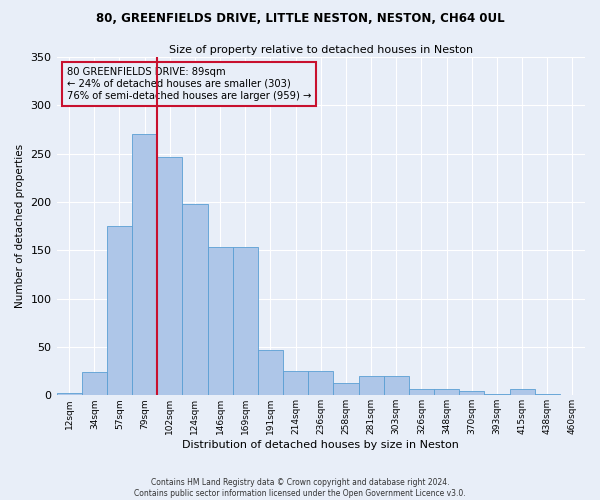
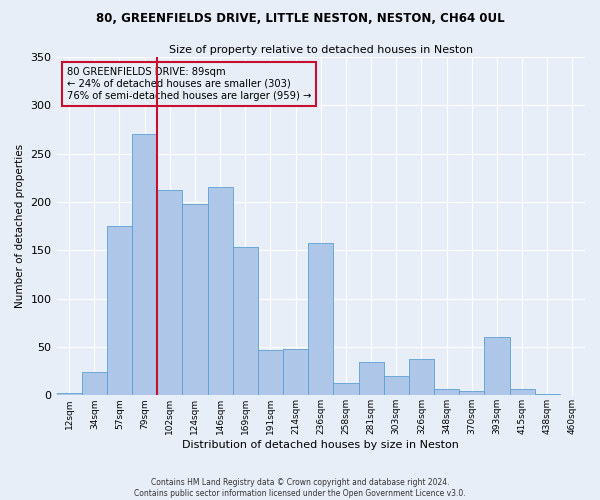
102sqm: 247 -> 212
146sqm: 154 -> 216
214sqm: 25 -> 48
236sqm: 25 -> 158
281sqm: 20 -> 34
326sqm: 6 -> 38
393sqm: 1 -> 60
